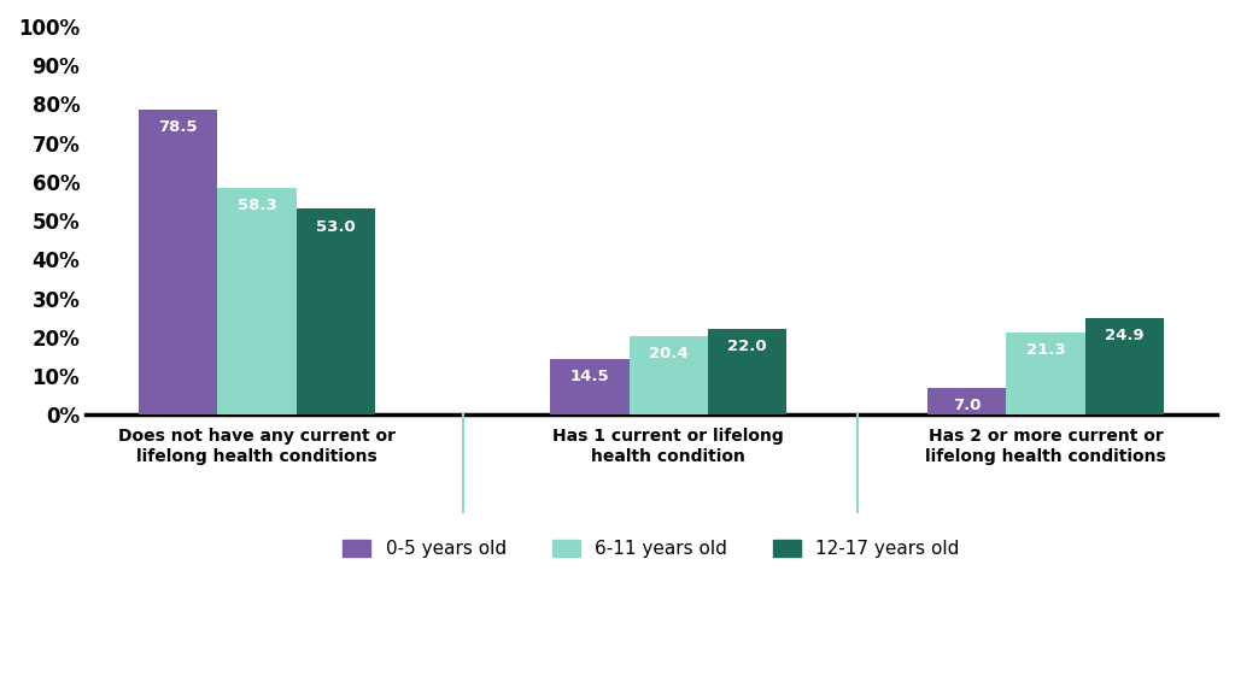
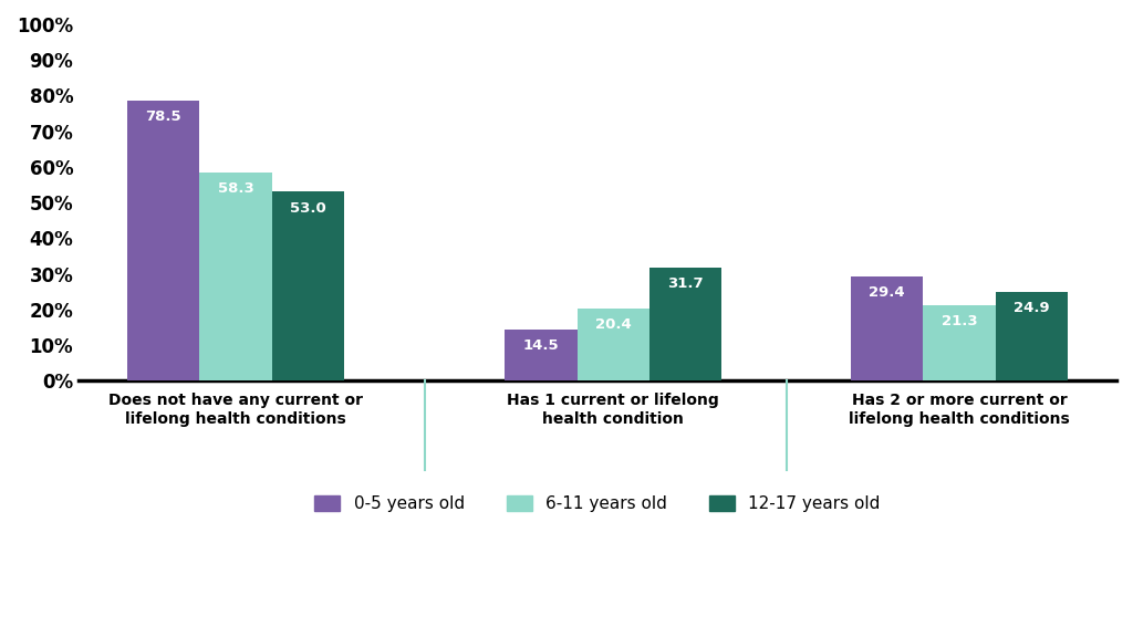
12-17 years old/Has 1 current or lifelong health condition: 22.0 -> 31.7
0-5 years old/Has 2 or more current or lifelong health conditions: 7.0 -> 29.4
